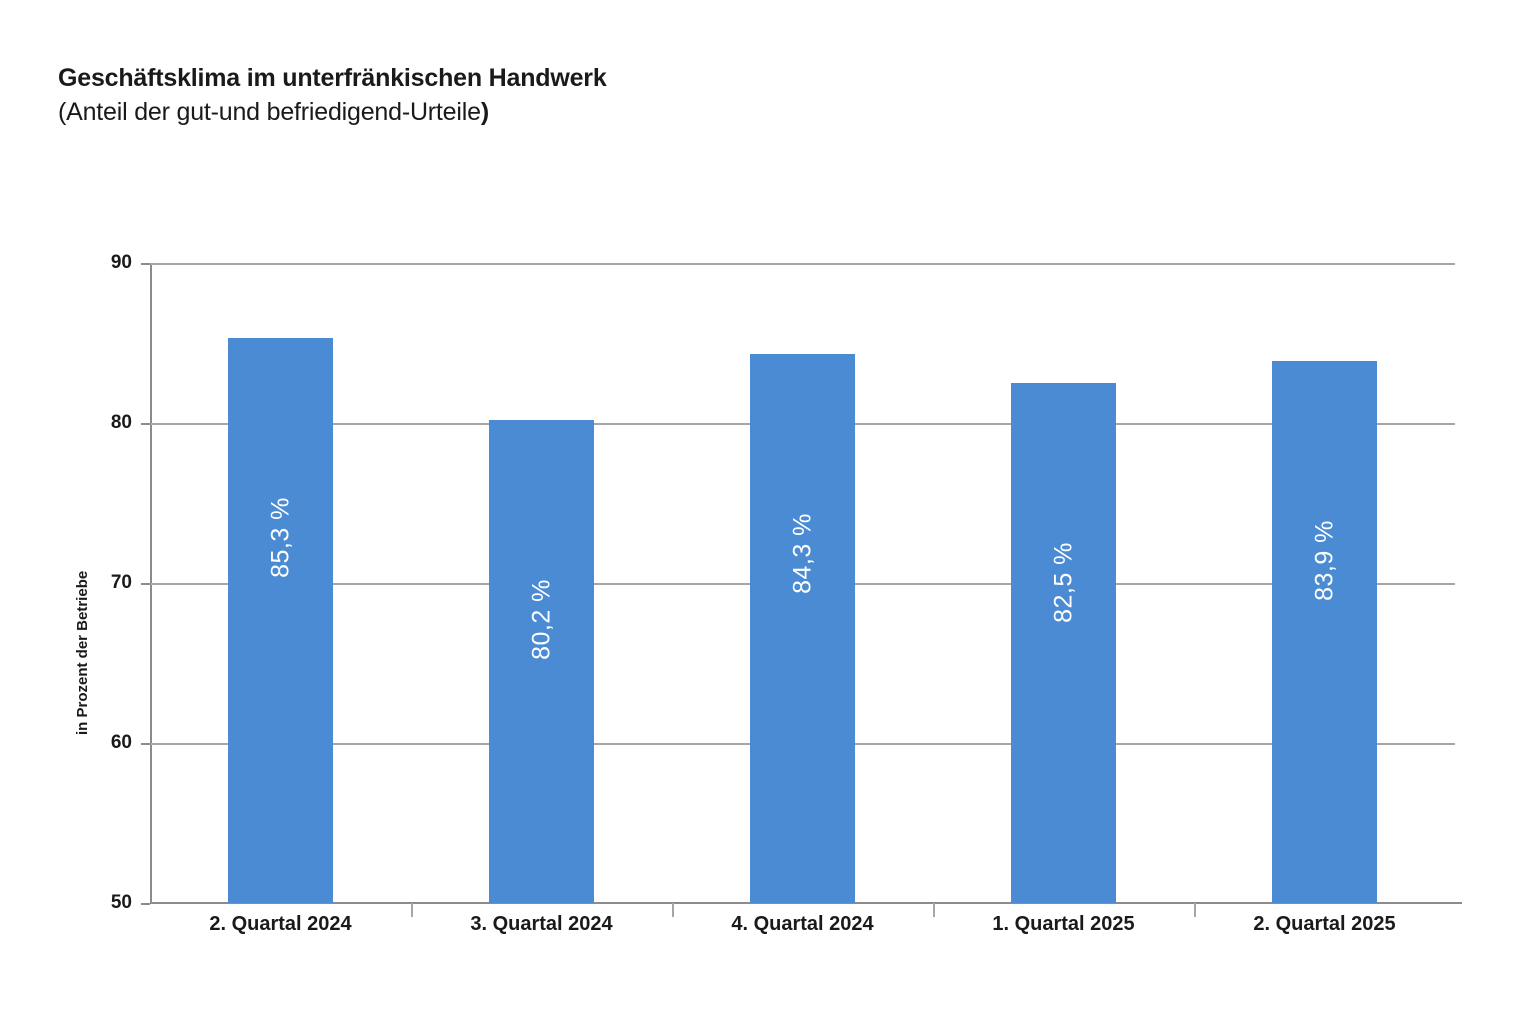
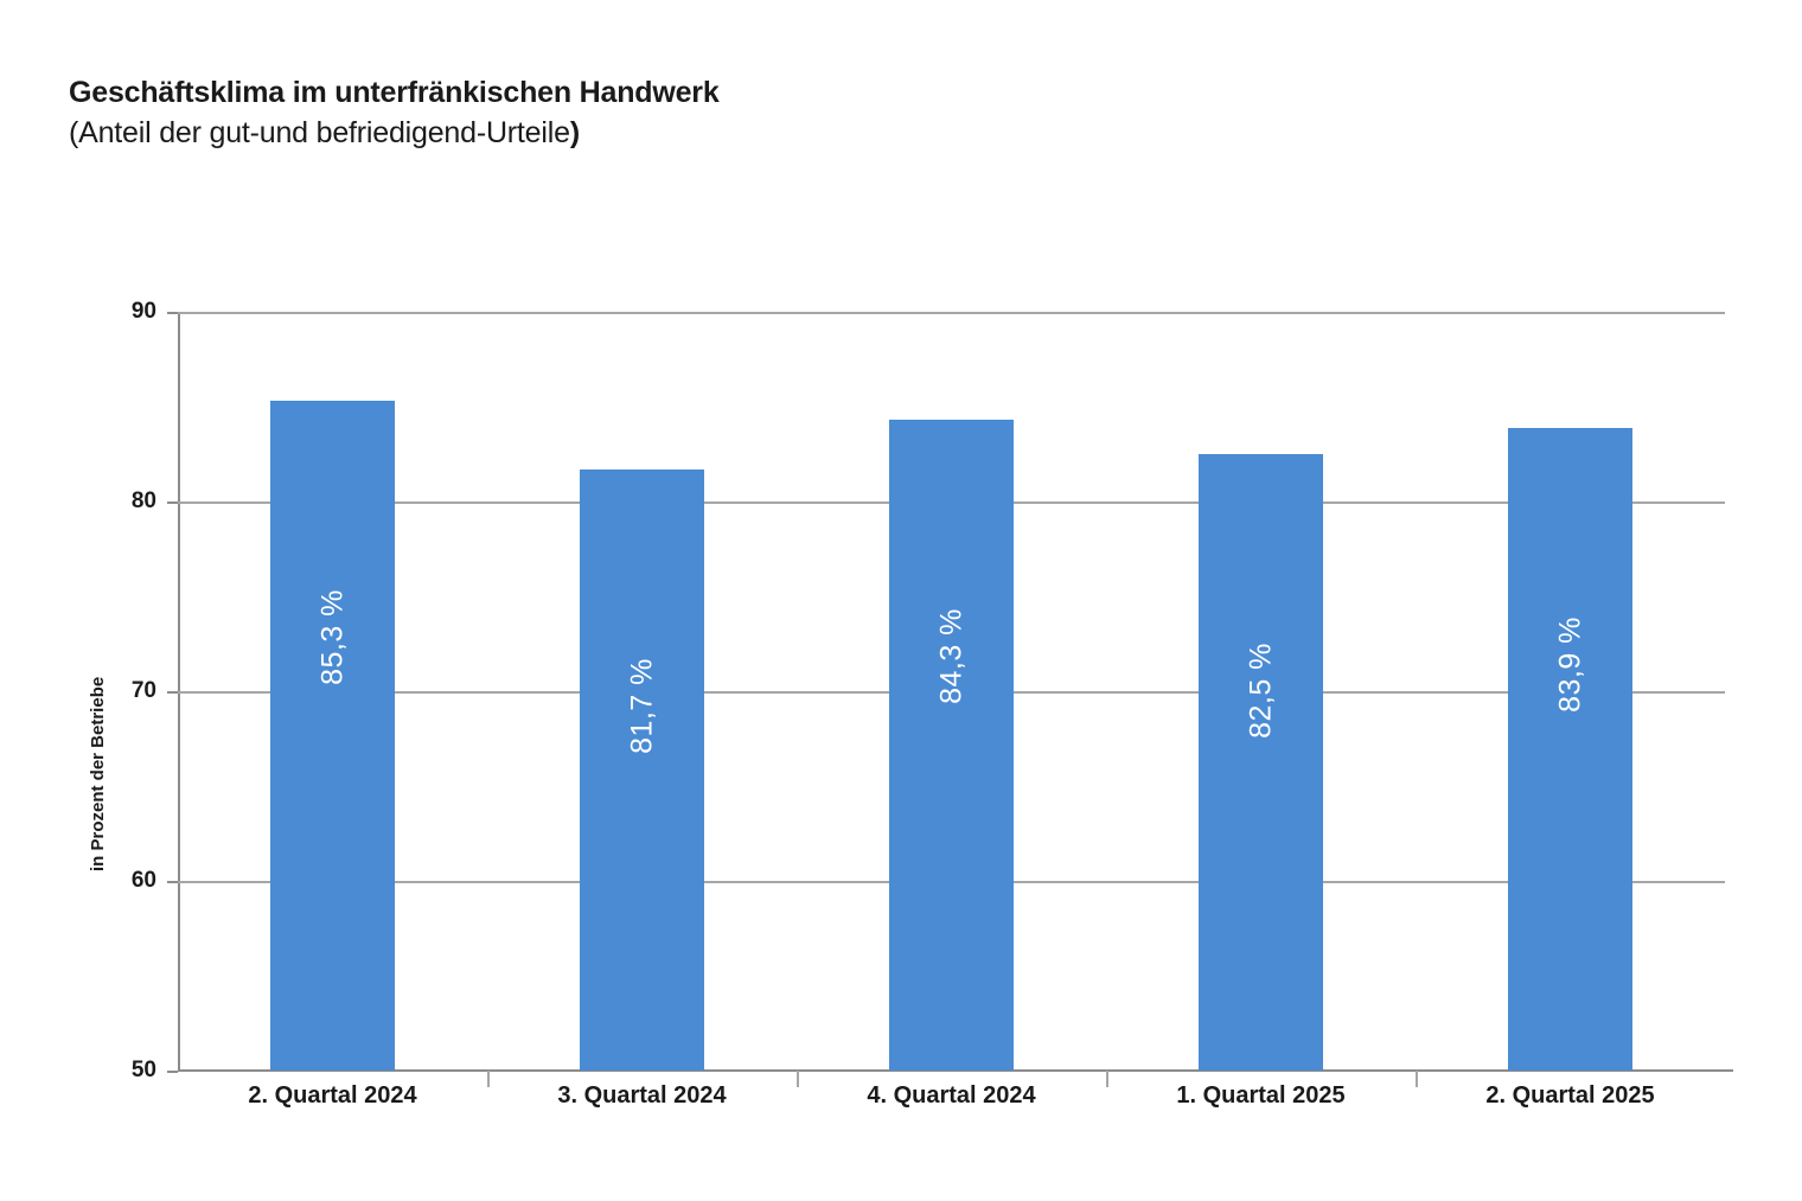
3. Quartal 2024: 80,2 -> 81,7
